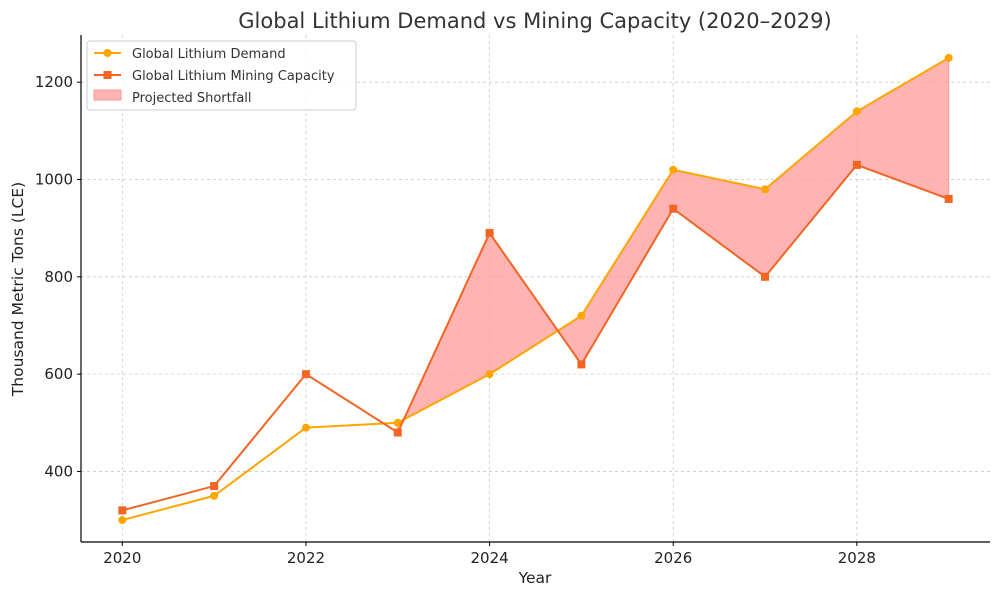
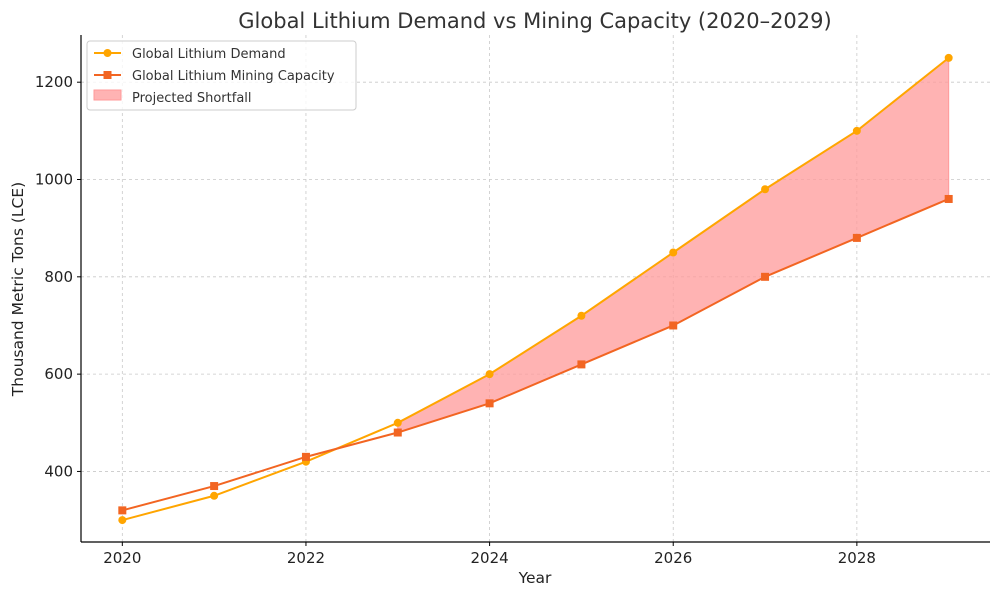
Global Lithium Demand/2022: 490 -> 420
Global Lithium Mining Capacity/2022: 600 -> 430
Global Lithium Mining Capacity/2024: 890 -> 540
Global Lithium Demand/2026: 1020 -> 850
Global Lithium Mining Capacity/2026: 940 -> 700
Global Lithium Demand/2028: 1140 -> 1100
Global Lithium Mining Capacity/2028: 1030 -> 880
